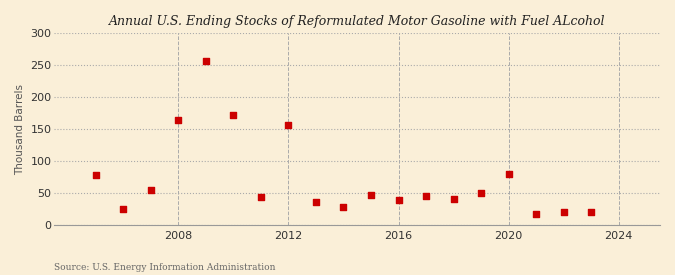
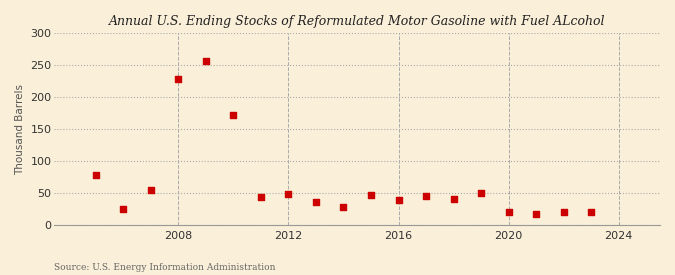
2008: 164 -> 228
2012: 156 -> 48
2020: 80 -> 20
